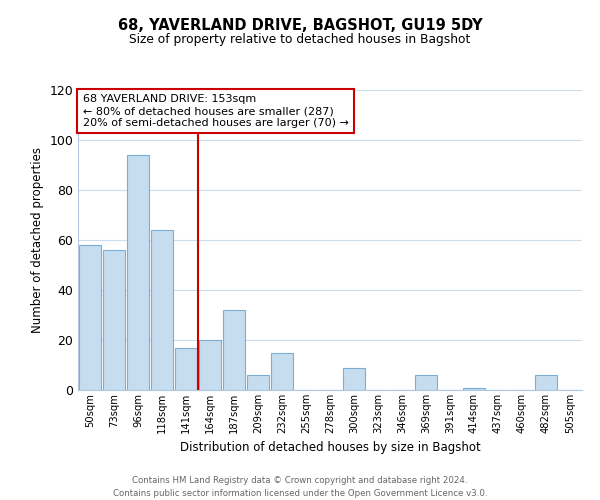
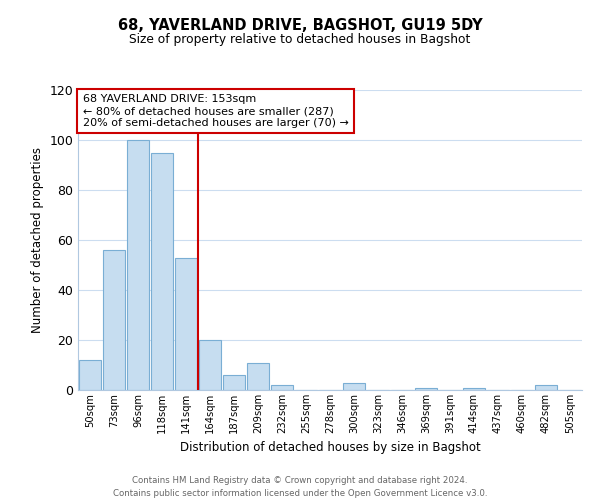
50sqm: 58 -> 12
96sqm: 94 -> 100
118sqm: 64 -> 95
141sqm: 17 -> 53
187sqm: 32 -> 6
209sqm: 6 -> 11
232sqm: 15 -> 2
300sqm: 9 -> 3
369sqm: 6 -> 1
482sqm: 6 -> 2
